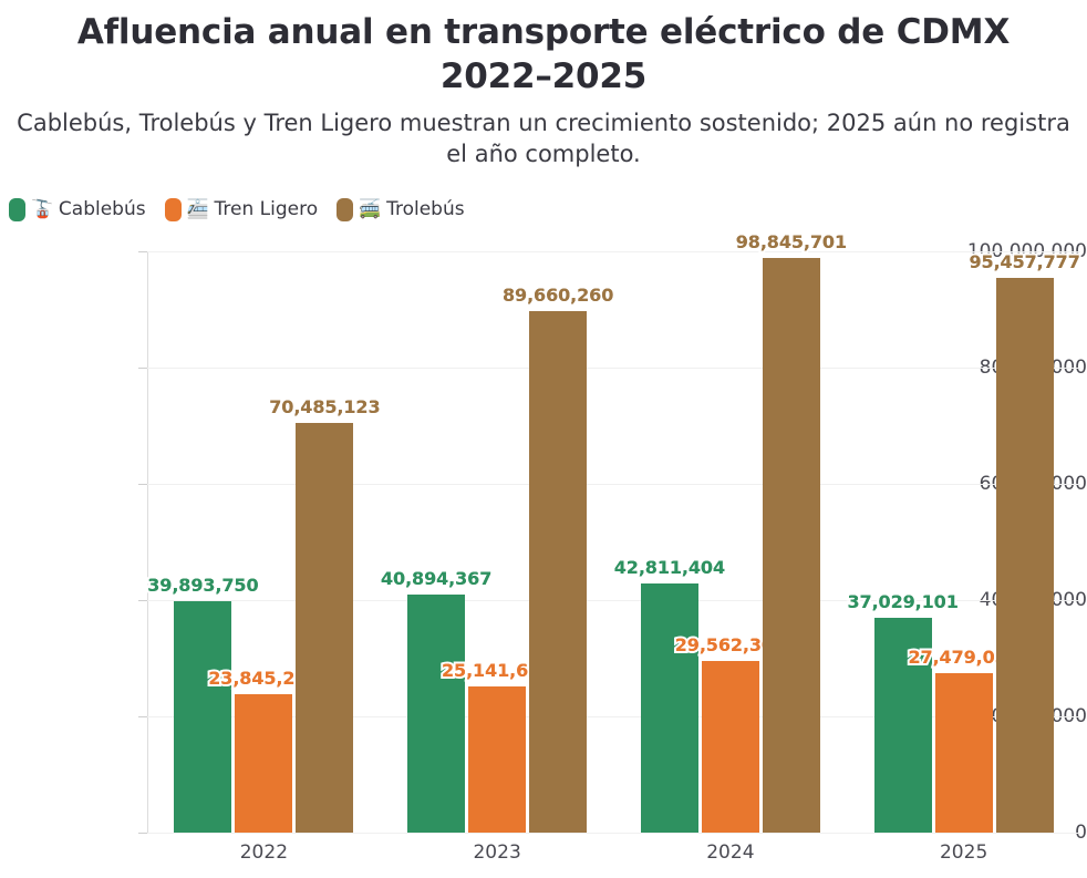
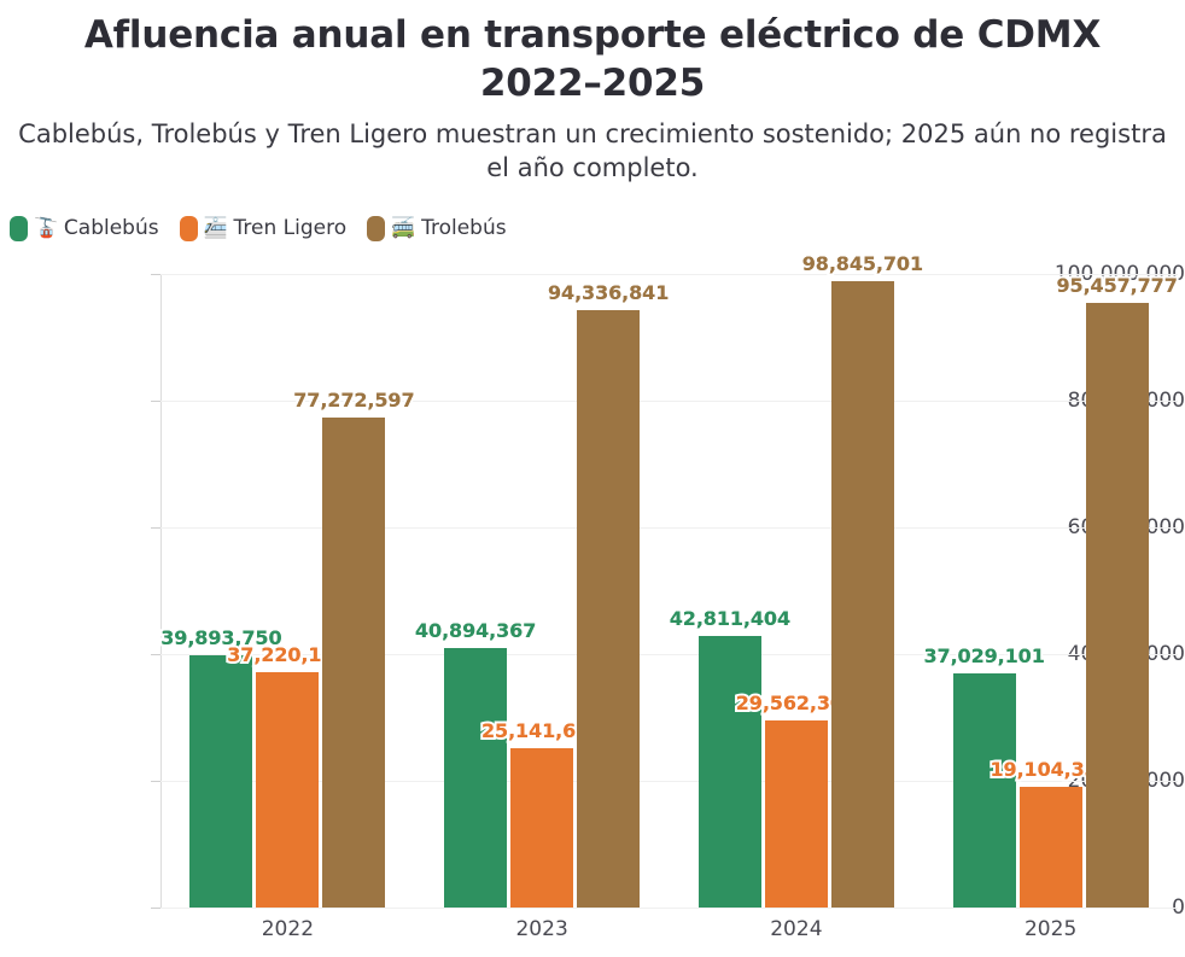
Tren Ligero/2022: 23,845,237 -> 37,220,191
Trolebús/2022: 70,485,123 -> 77,272,597
Trolebús/2023: 89,660,260 -> 94,336,841
Tren Ligero/2025: 27,479,056 -> 19,104,331
